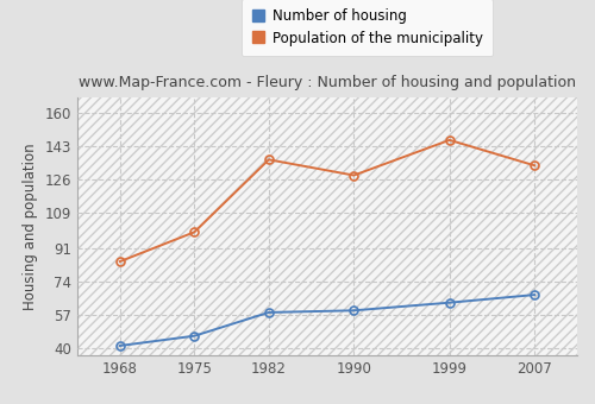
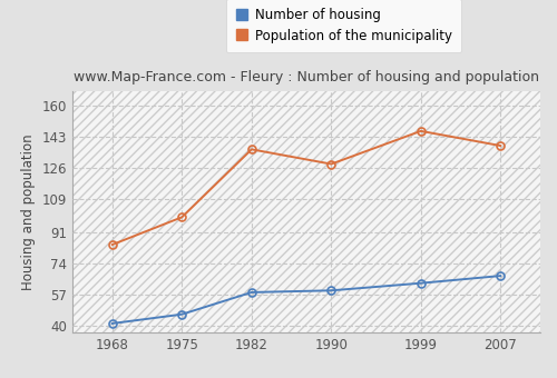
Population of the municipality/2007: 133 -> 138
